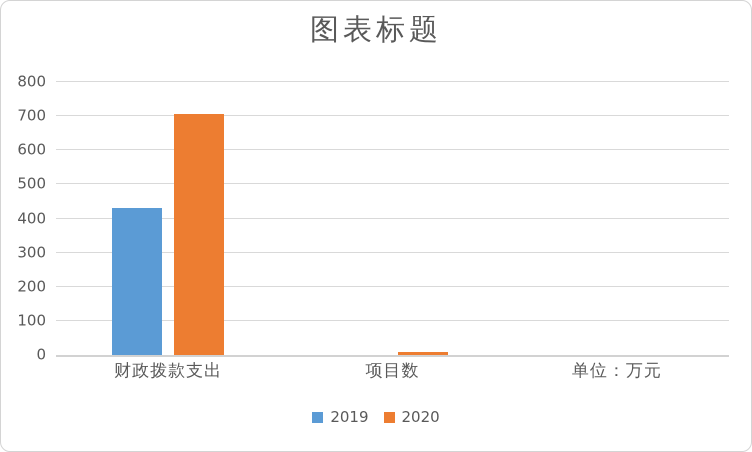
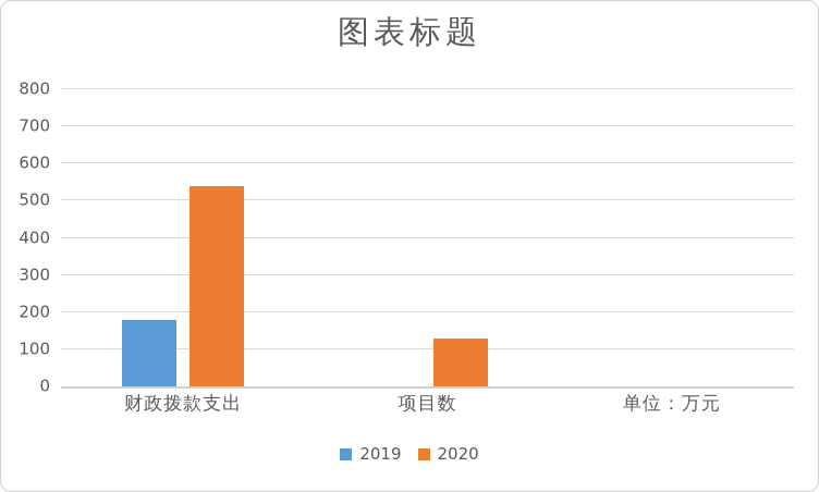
2019/财政拨款支出: 430 -> 180
2020/财政拨款支出: 710 -> 540
2020/项目数: 10 -> 130
